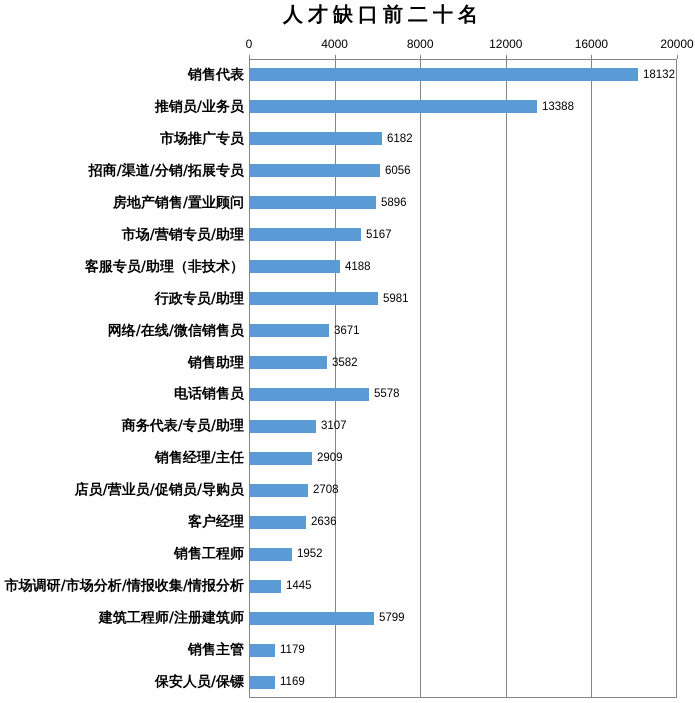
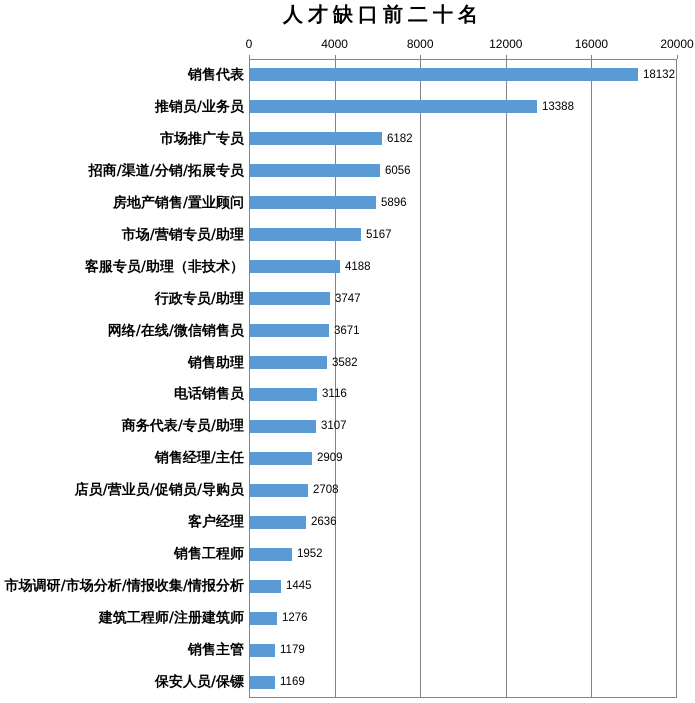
行政专员/助理: 5981 -> 3747
电话销售员: 5578 -> 3116
建筑工程师/注册建筑师: 5799 -> 1276
